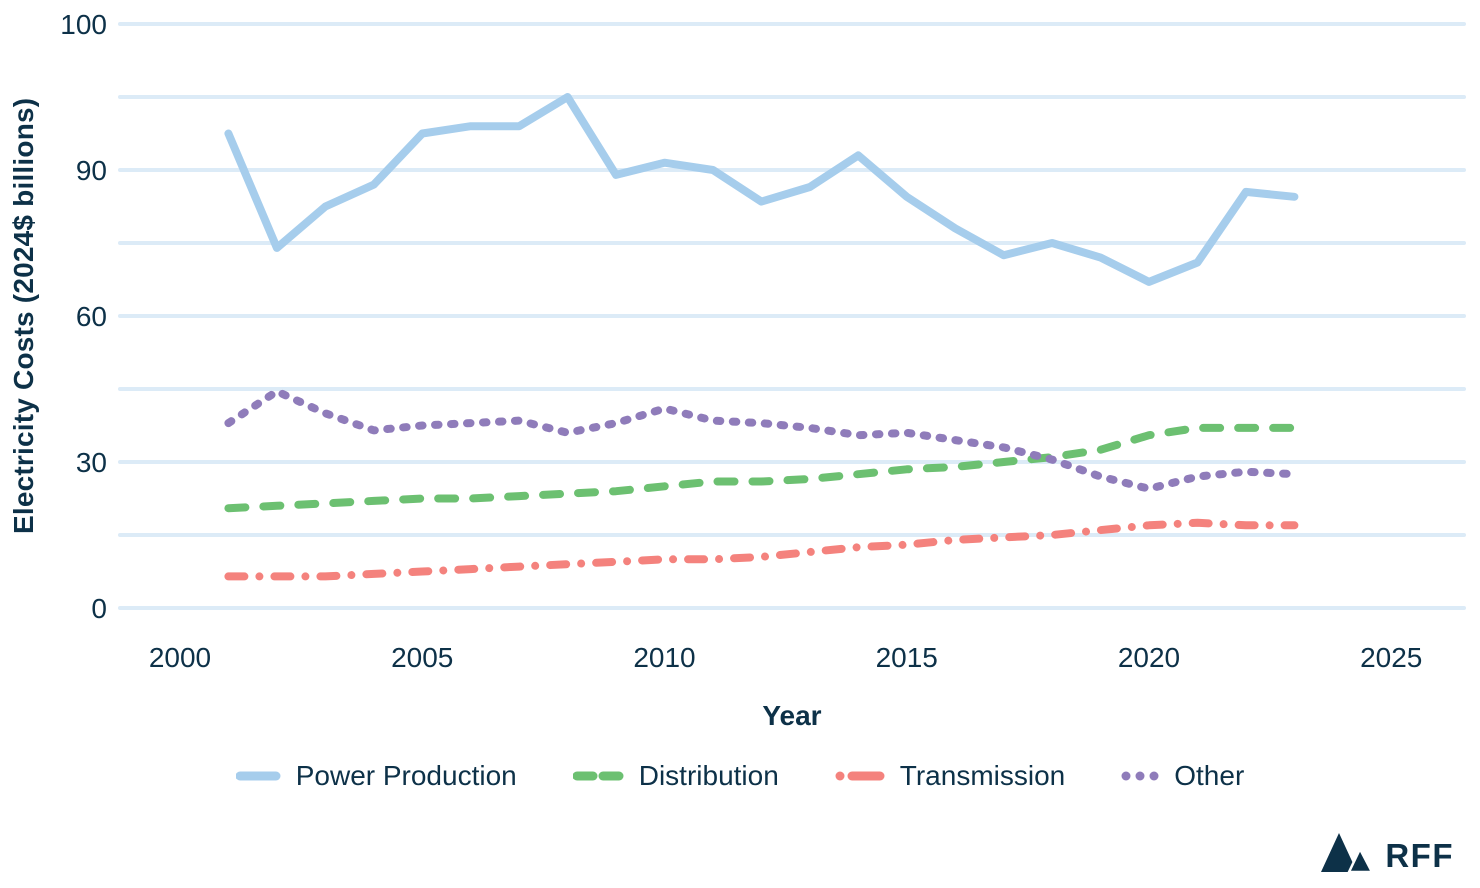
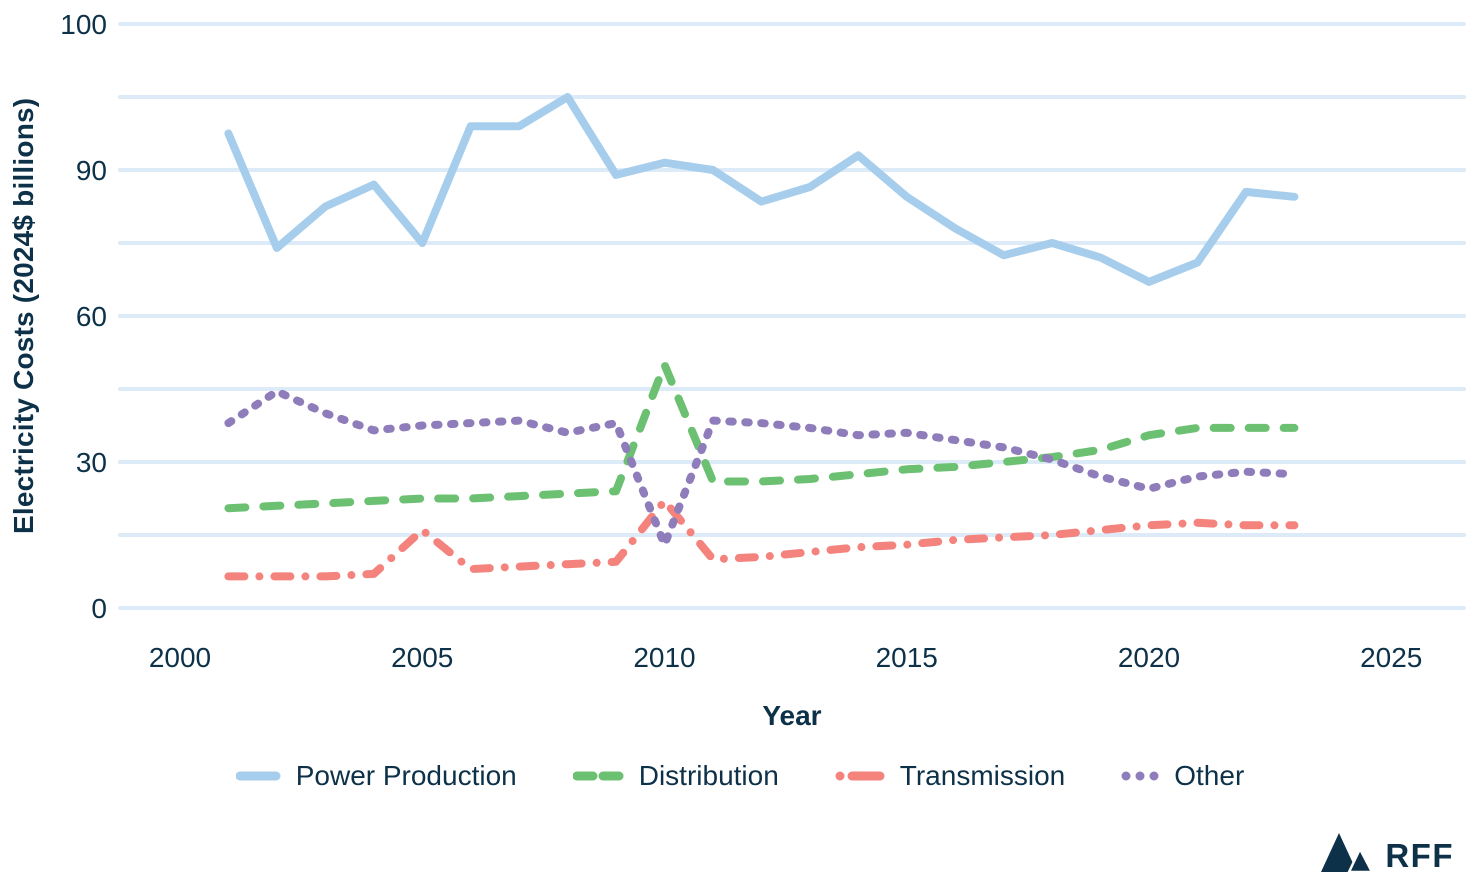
Power Production/2005: 92 -> 75
Transmission/2005: 8 -> 16
Distribution/2010: 25 -> 50
Transmission/2010: 10 -> 22
Other/2010: 41 -> 13
